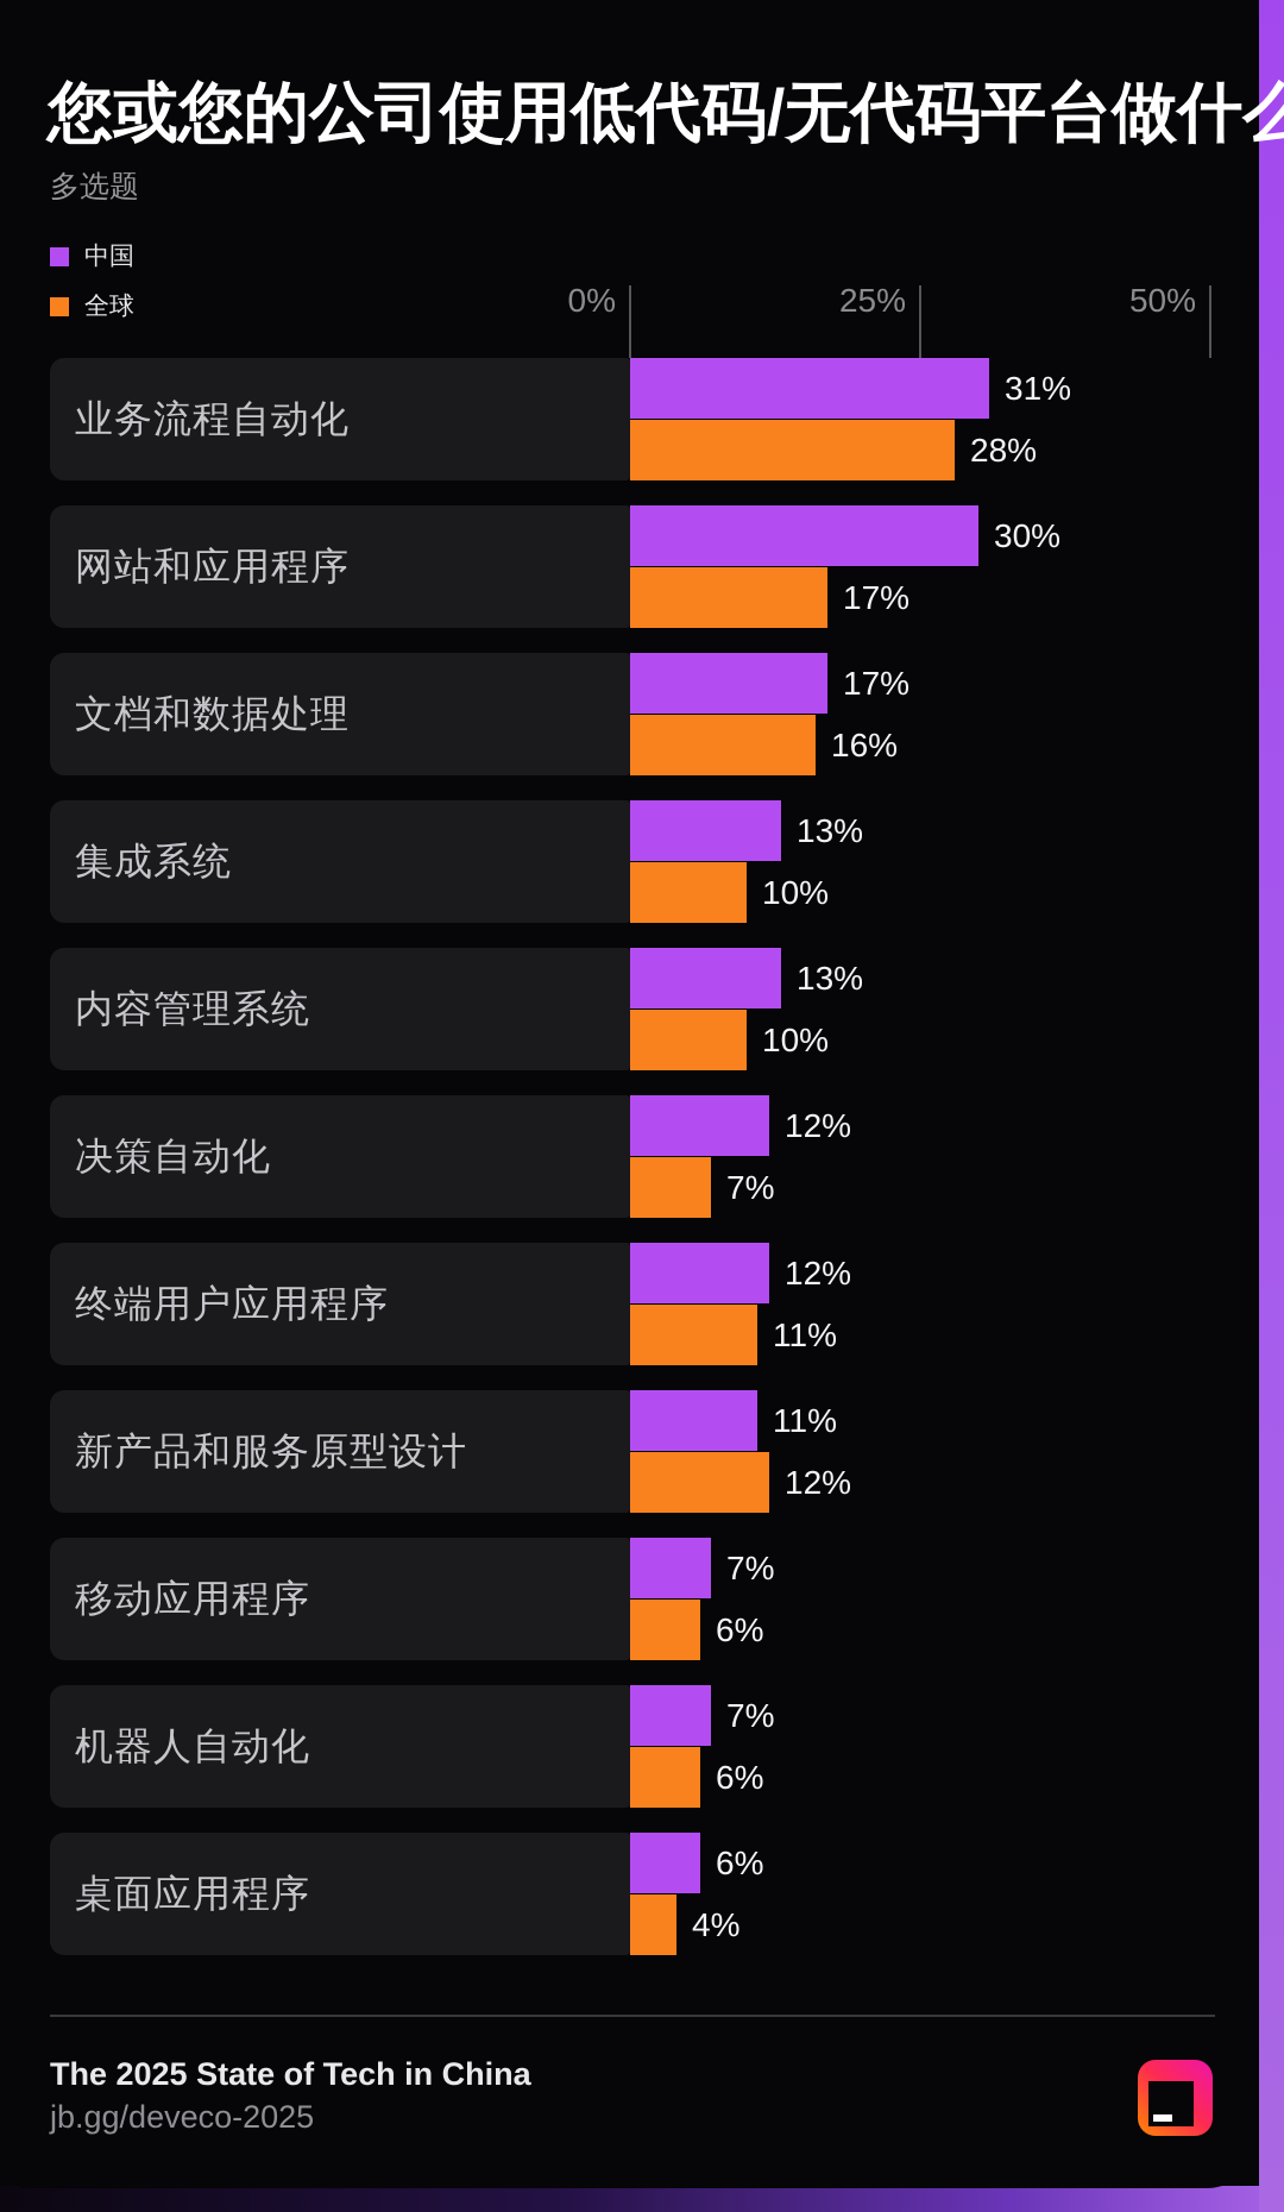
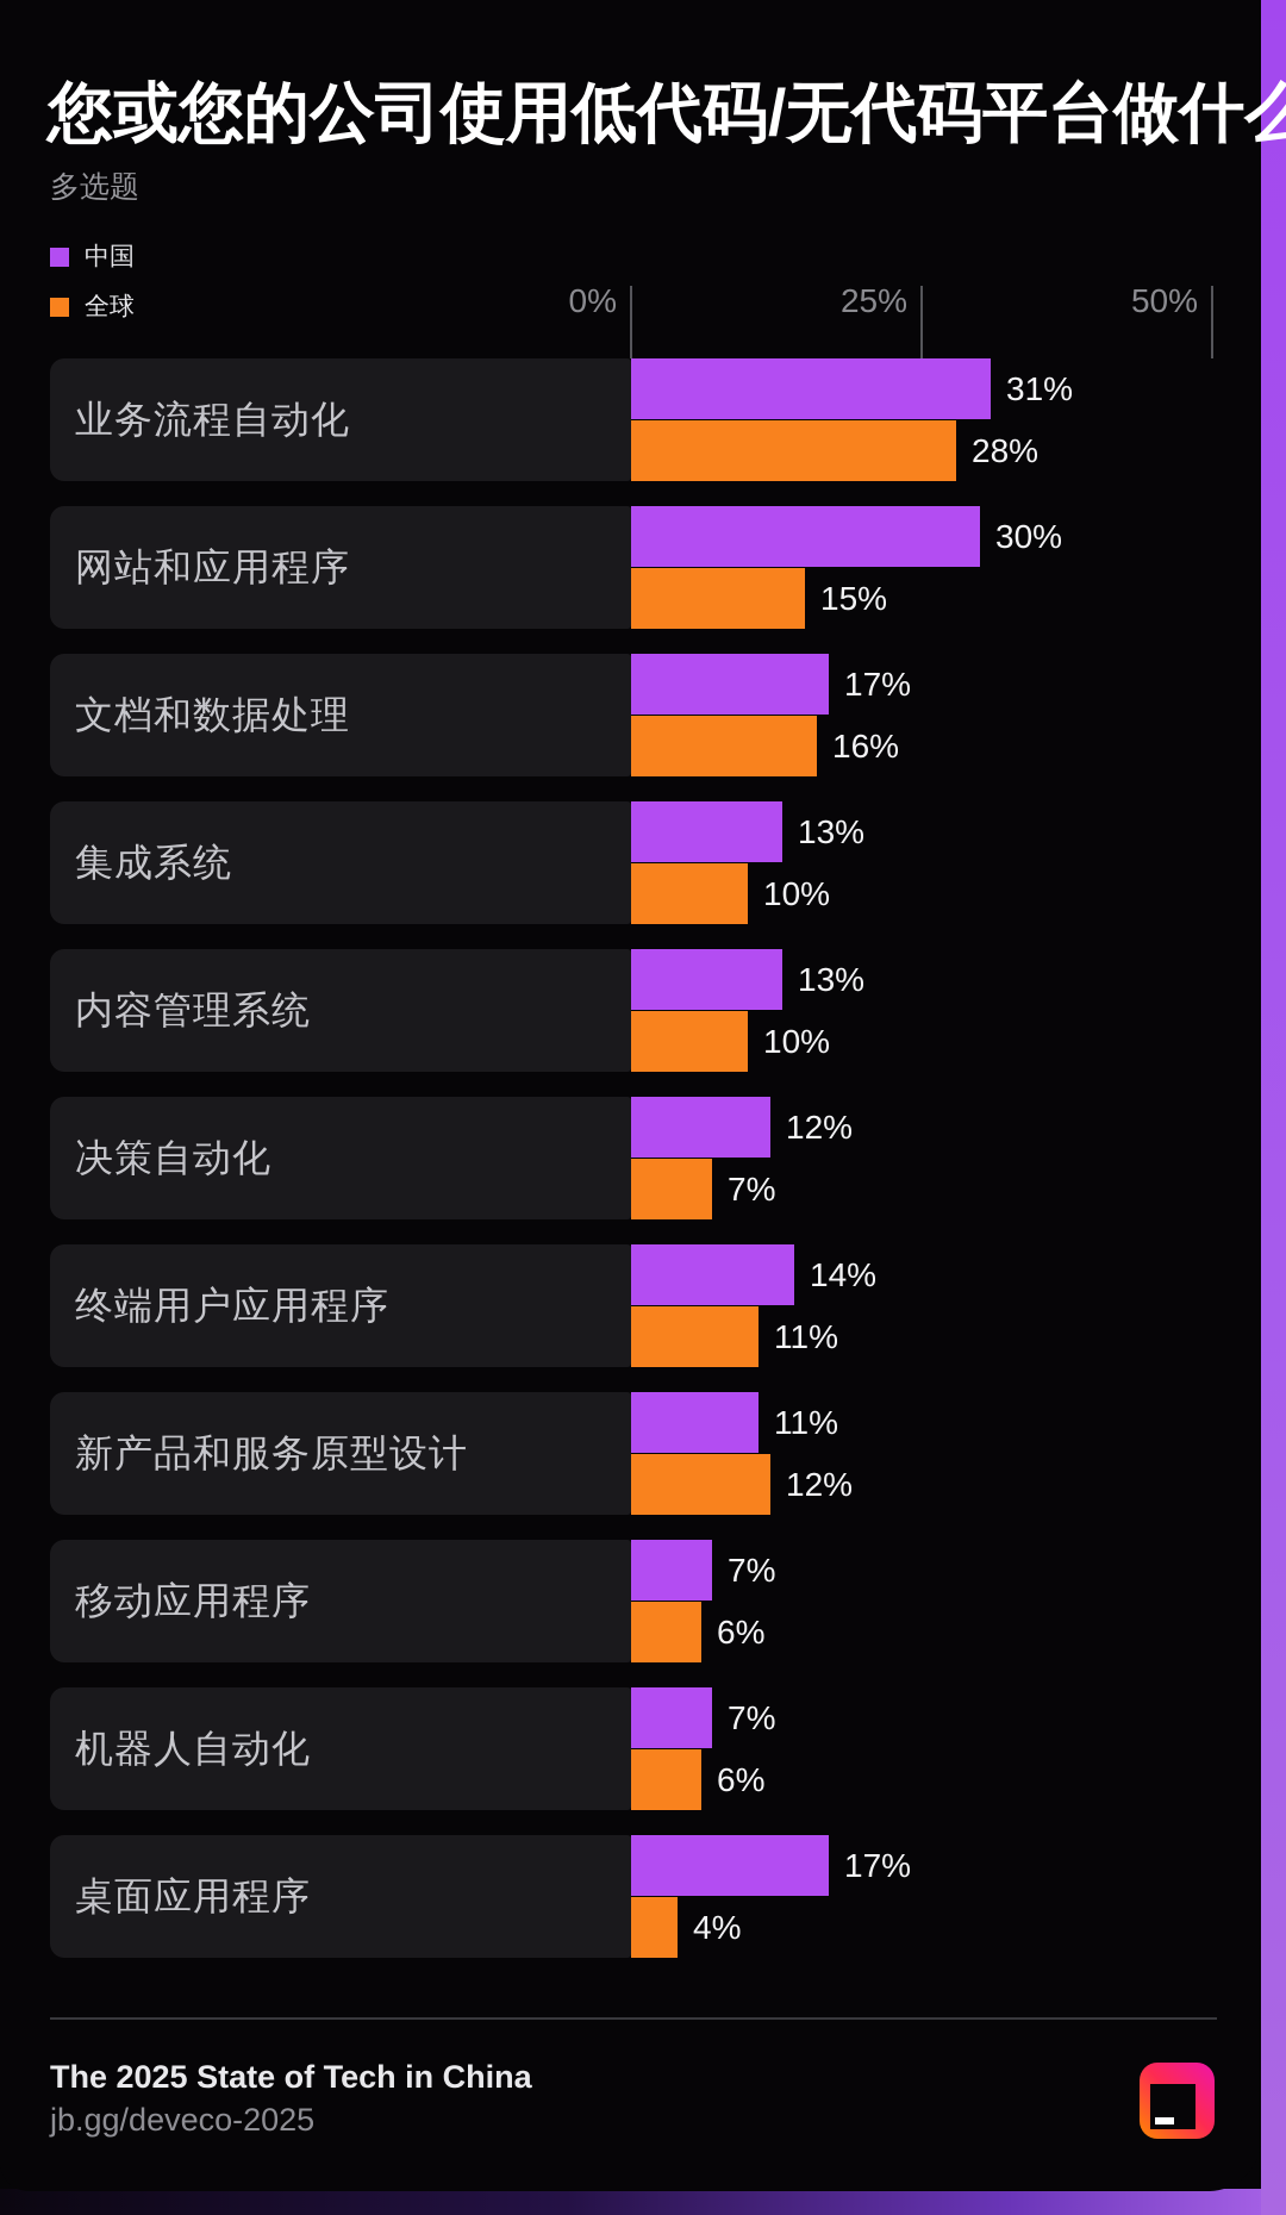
全球/网站和应用程序: 17% -> 15%
中国/终端用户应用程序: 12% -> 14%
中国/桌面应用程序: 6% -> 17%
